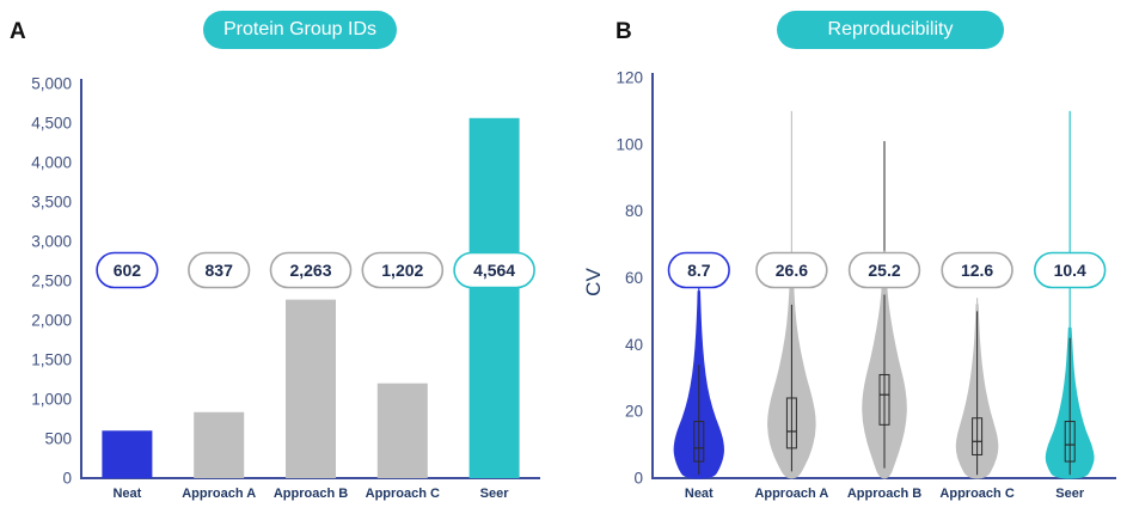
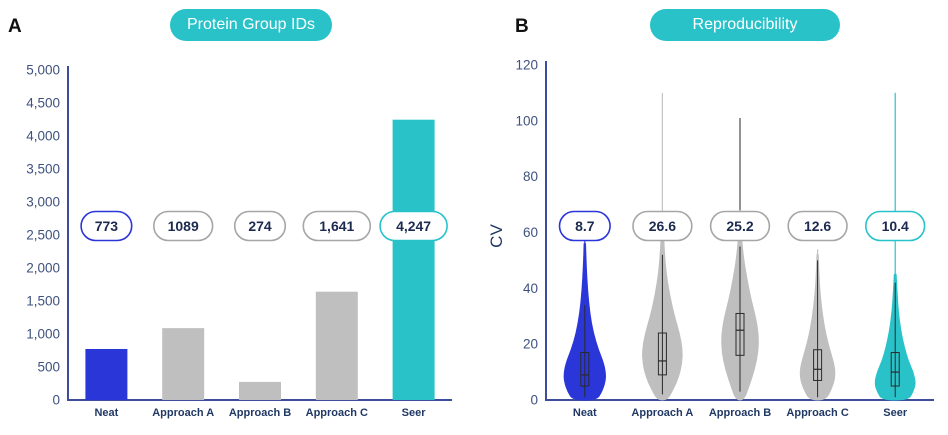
Protein Group IDs/Neat: 602 -> 773
Protein Group IDs/Approach A: 837 -> 1089
Protein Group IDs/Approach B: 2,263 -> 274
Protein Group IDs/Approach C: 1,202 -> 1,641
Protein Group IDs/Seer: 4,564 -> 4,247
